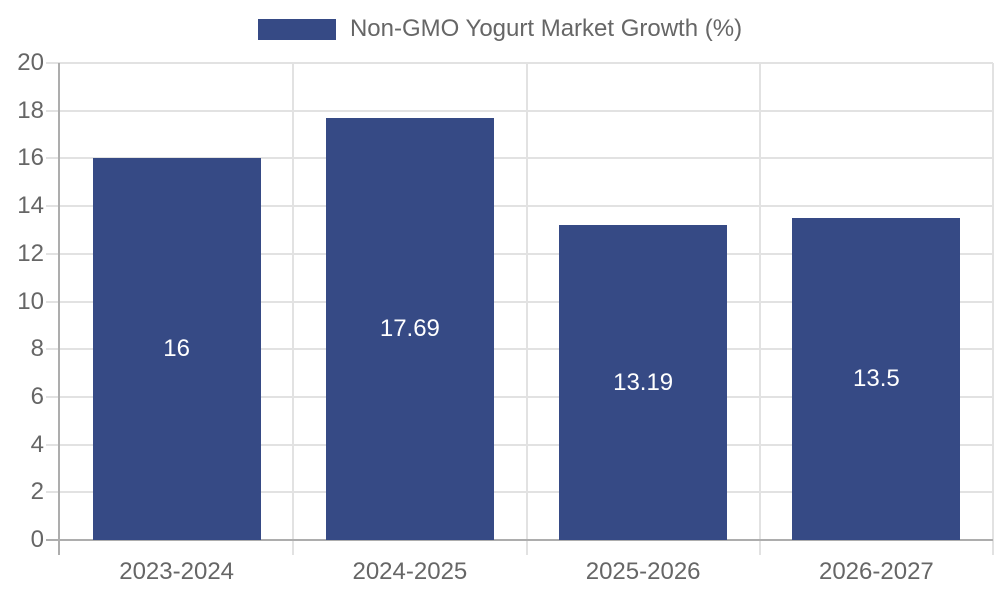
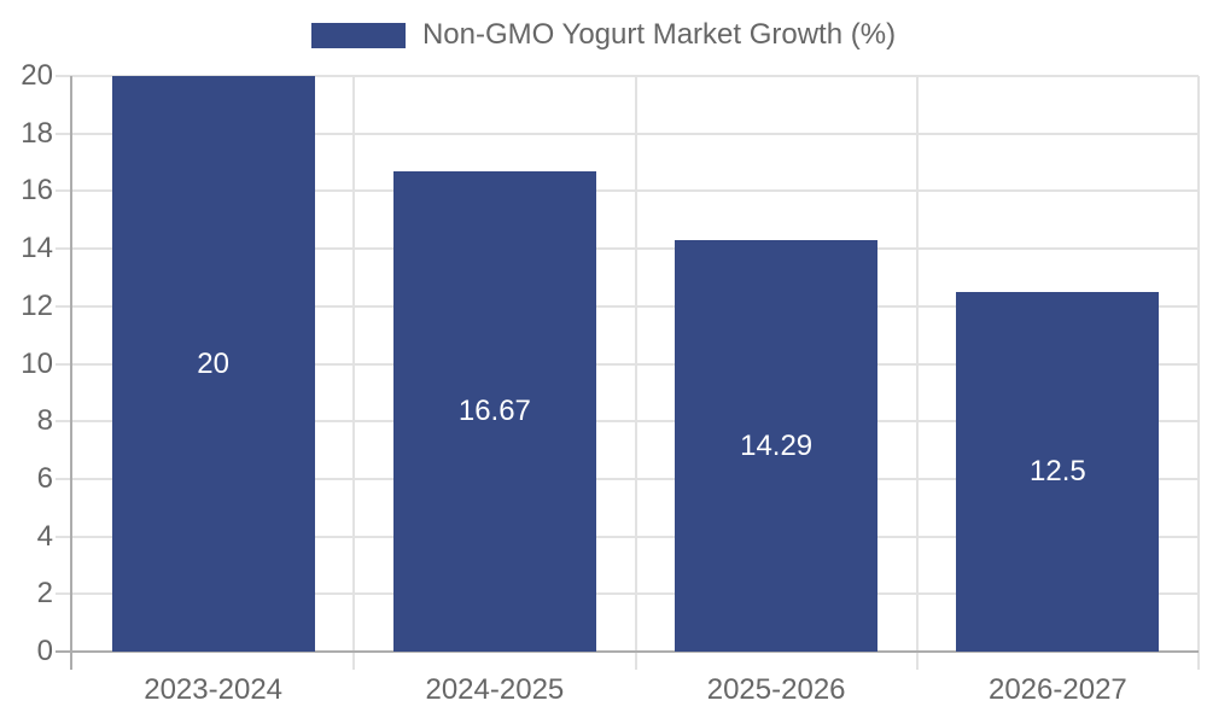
2023-2024: 16 -> 20
2024-2025: 17.69 -> 16.67
2025-2026: 13.19 -> 14.29
2026-2027: 13.5 -> 12.5
